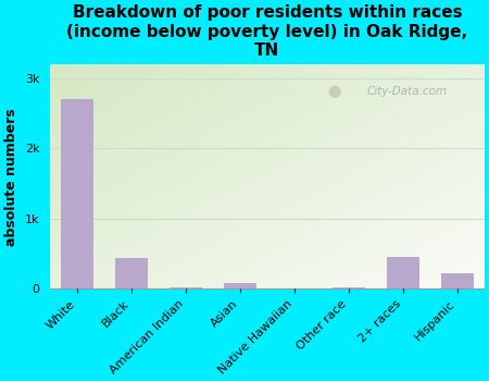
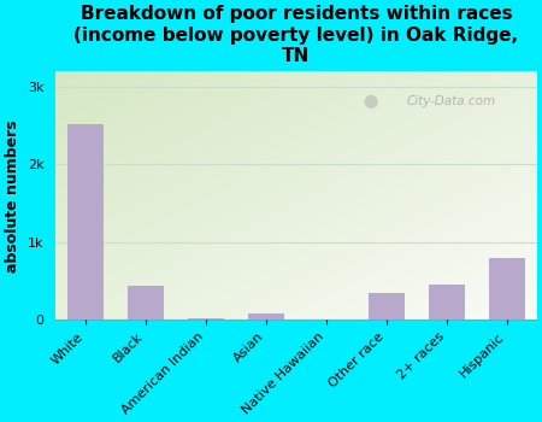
White: 2.70k -> 2.52k
Other race: 0.02k -> 0.34k
Hispanic: 0.22k -> 0.80k
